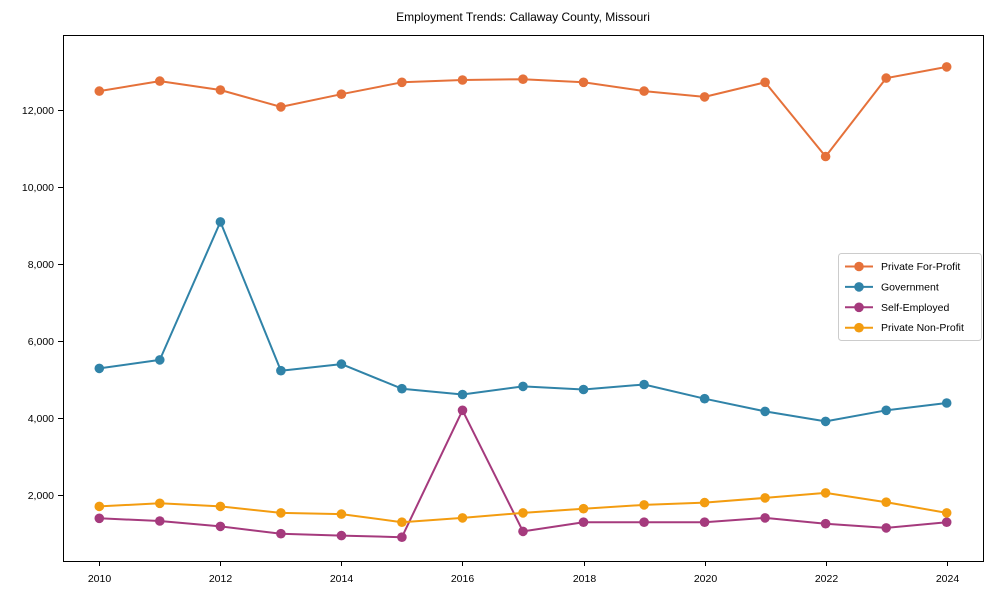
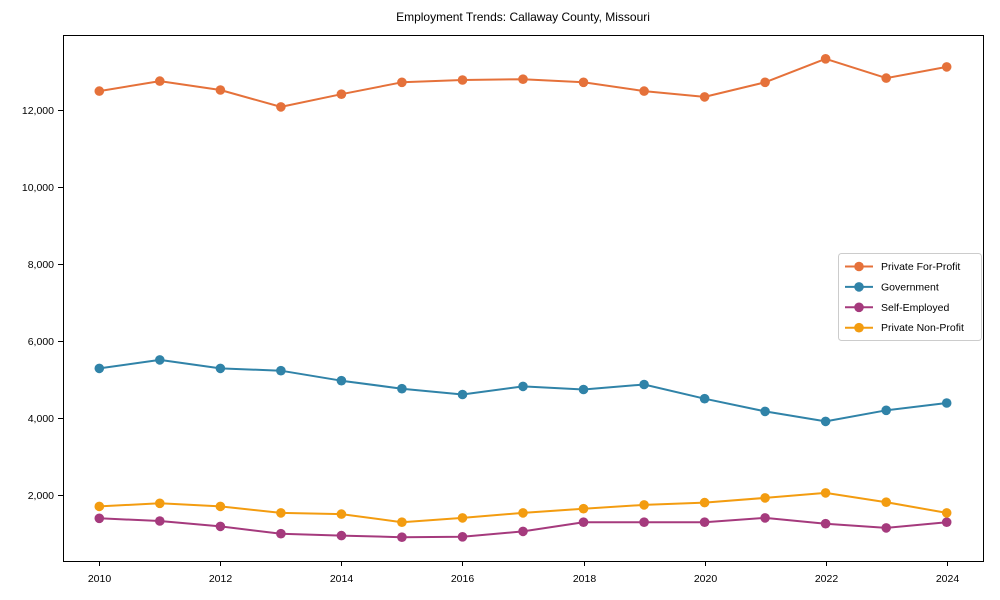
Government/2012: 9100 -> 5300
Government/2014: 5400 -> 5000
Self-Employed/2016: 4200 -> 900
Private For-Profit/2022: 10800 -> 13300
